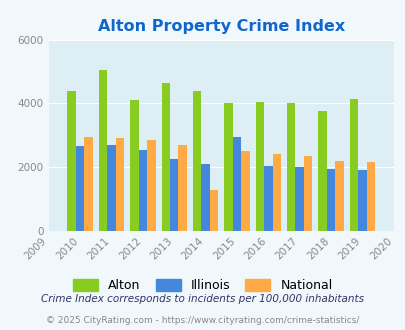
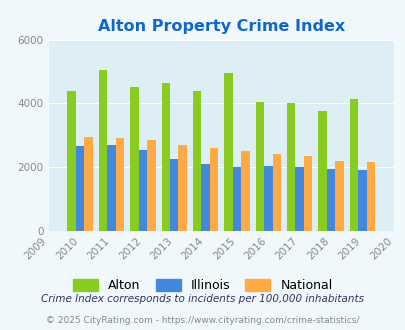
Alton/2012: 4100 -> 4500
National/2014: 1300 -> 2600
Alton/2015: 4000 -> 4950
Illinois/2015: 2950 -> 2000
